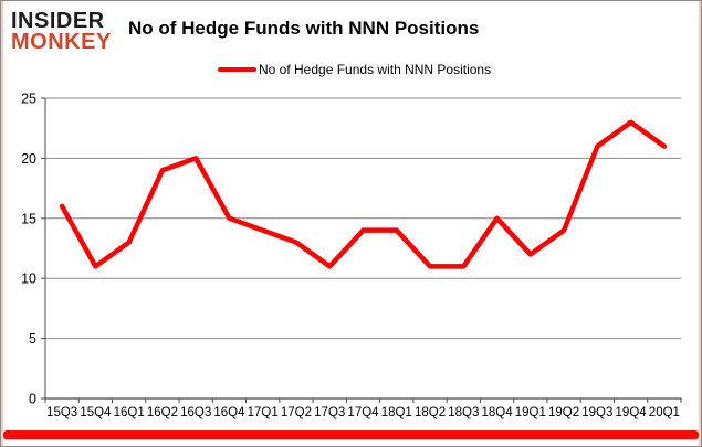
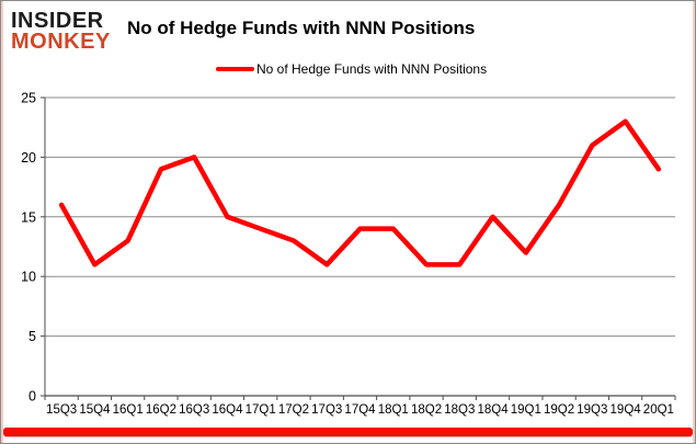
19Q2: 14 -> 16
20Q1: 21 -> 19
